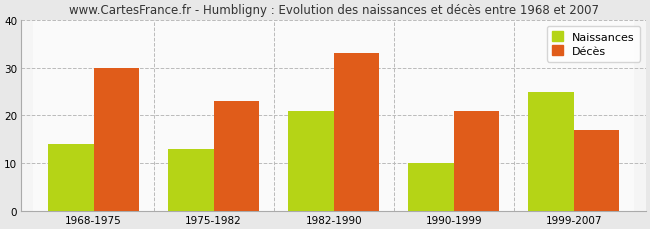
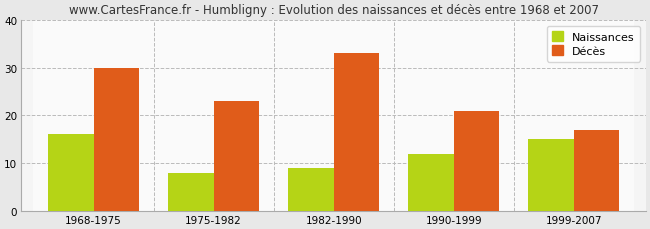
Naissances/1968-1975: 14 -> 16
Naissances/1975-1982: 13 -> 8
Naissances/1982-1990: 21 -> 9
Naissances/1990-1999: 10 -> 12
Naissances/1999-2007: 25 -> 15
